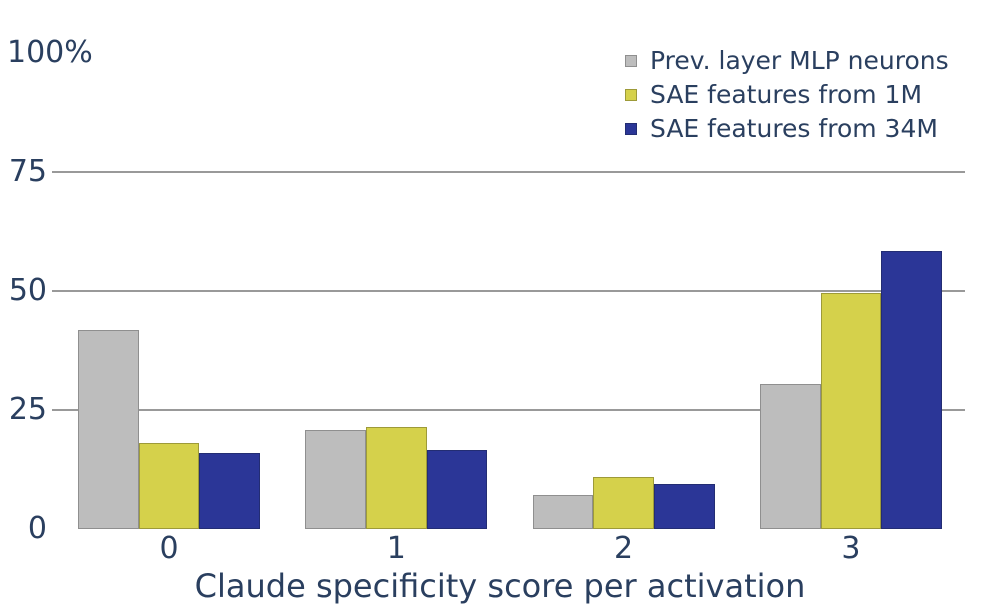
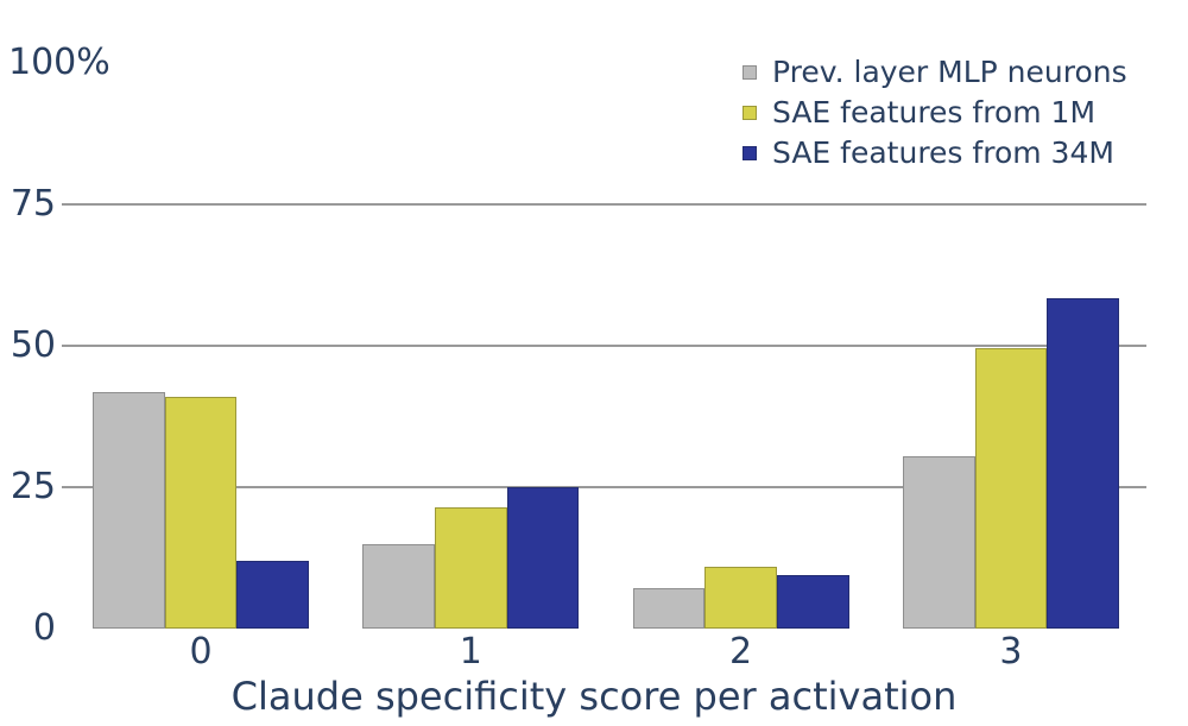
SAE features from 1M/0: 18% -> 41%
SAE features from 34M/0: 16% -> 12%
Prev. layer MLP neurons/1: 21% -> 15%
SAE features from 34M/1: 17% -> 25%
